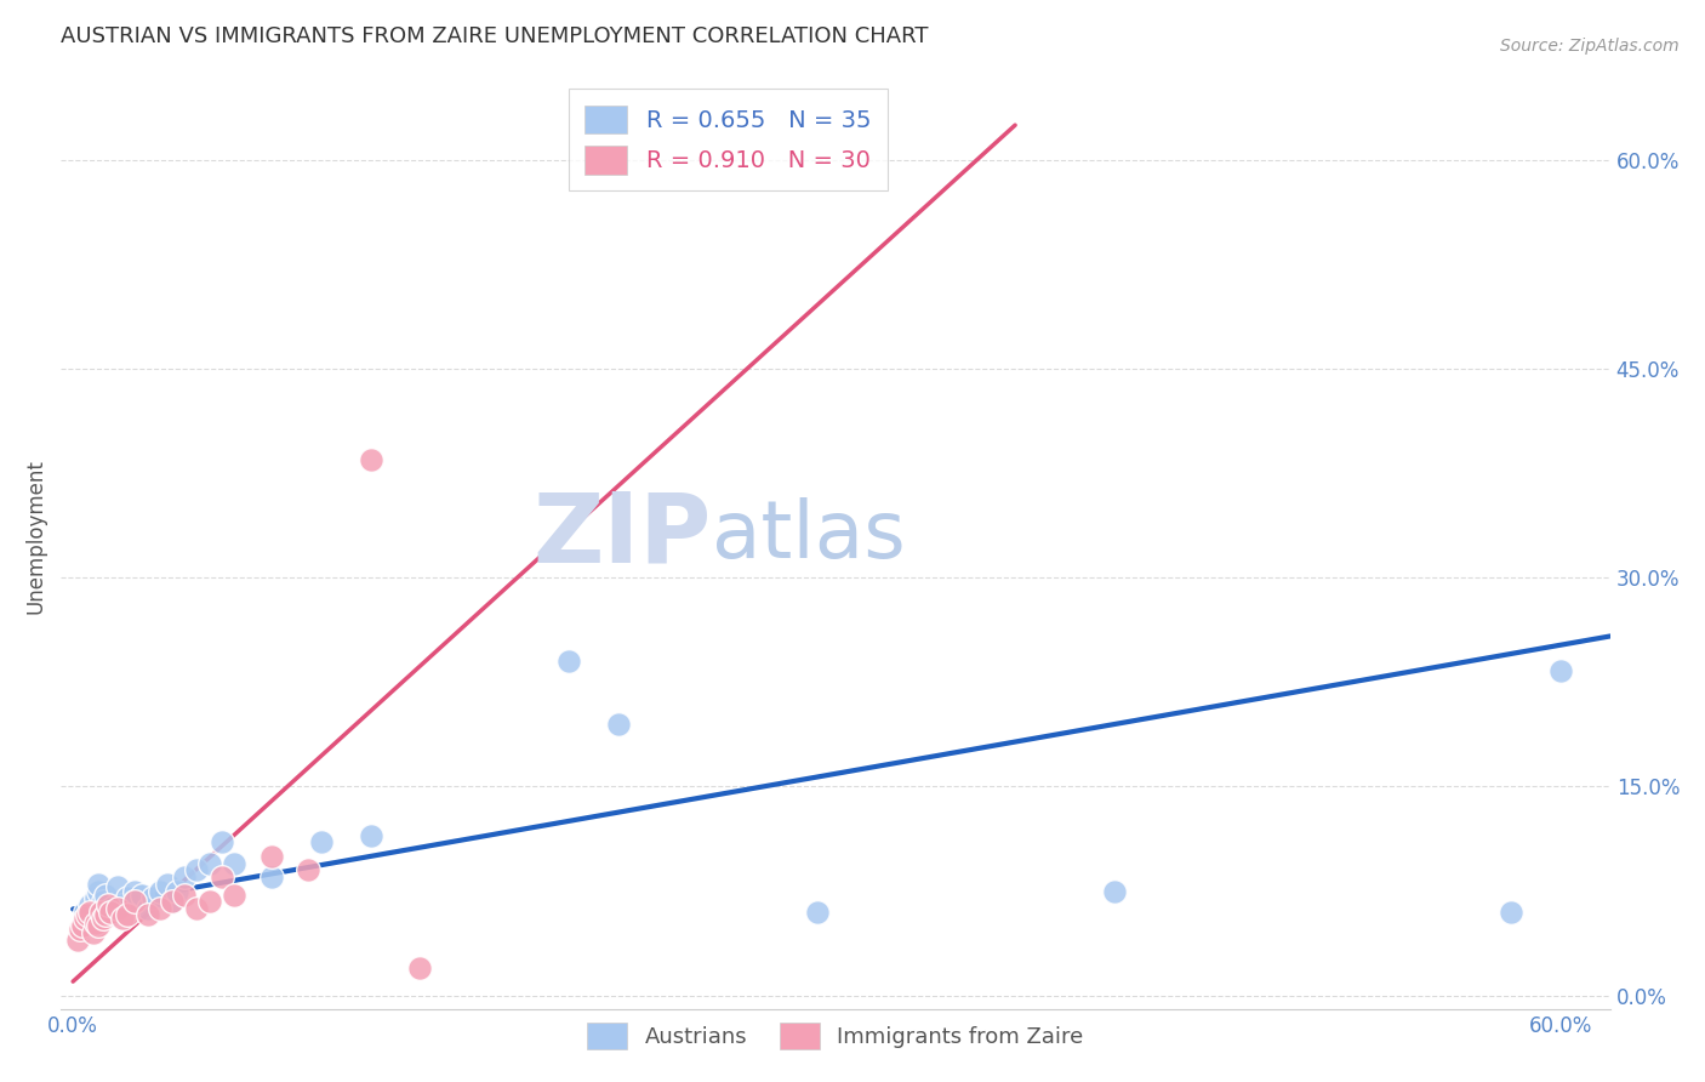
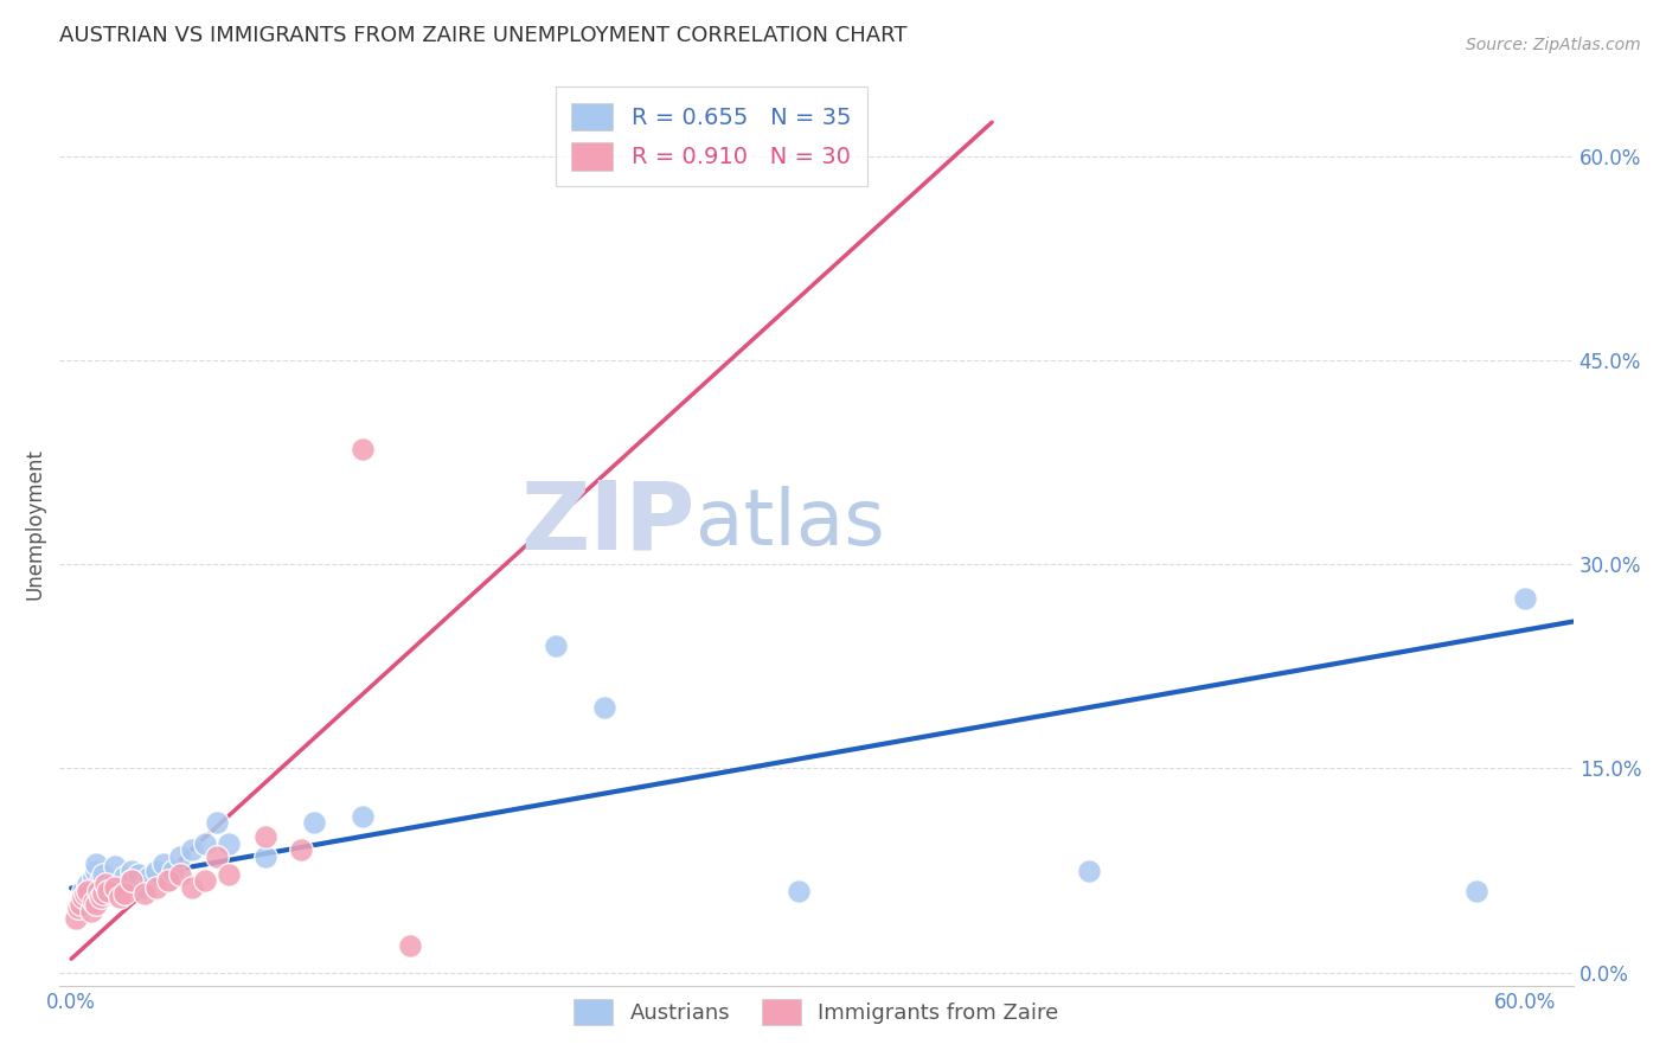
Austrians/60.0%: 23.3% -> 27.5%
